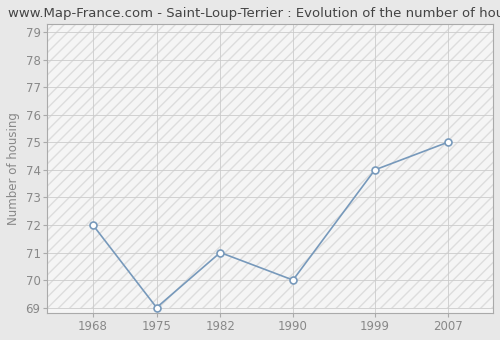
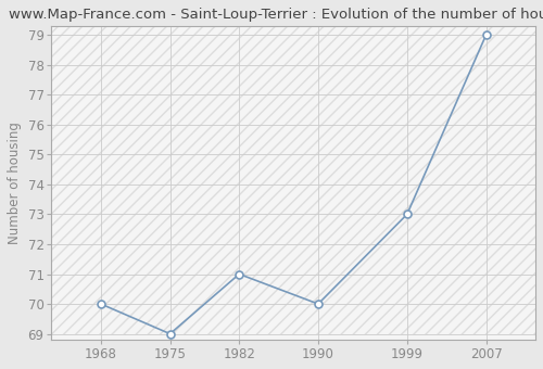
1968: 72 -> 70
1999: 74 -> 73
2007: 75 -> 79
